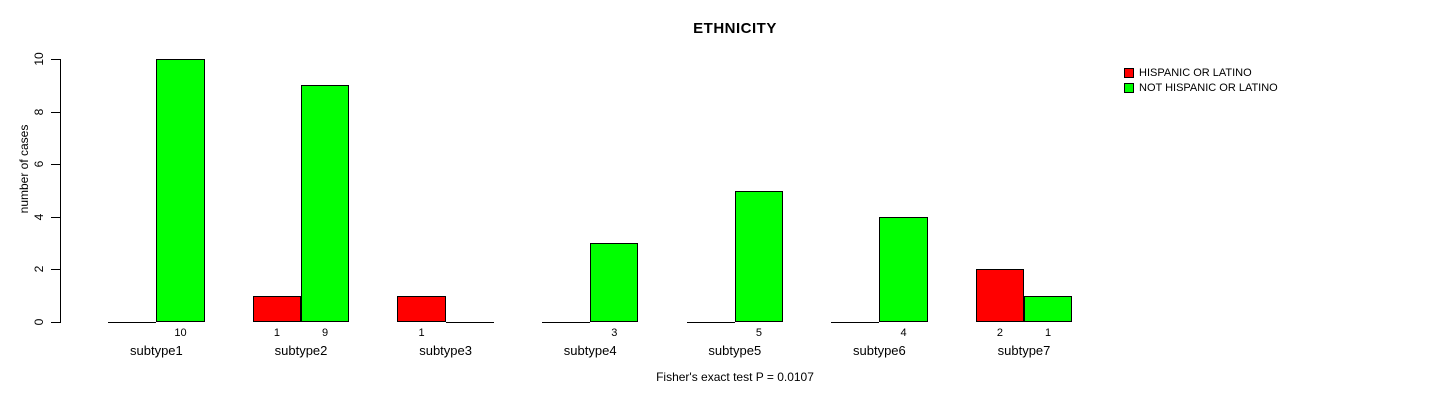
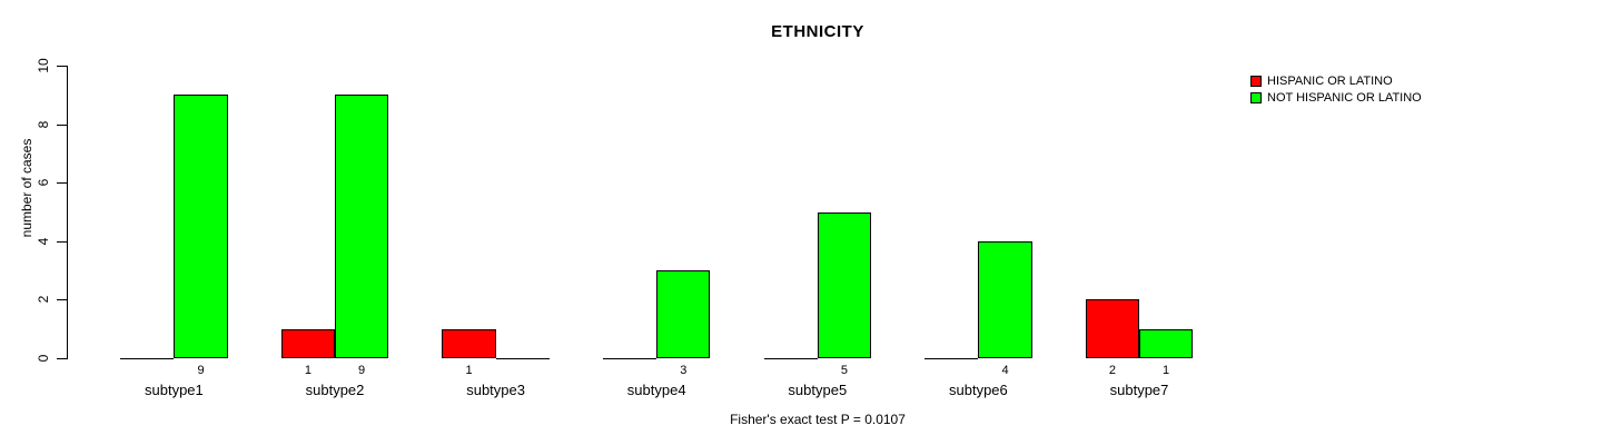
NOT HISPANIC OR LATINO/subtype1: 10 -> 9
